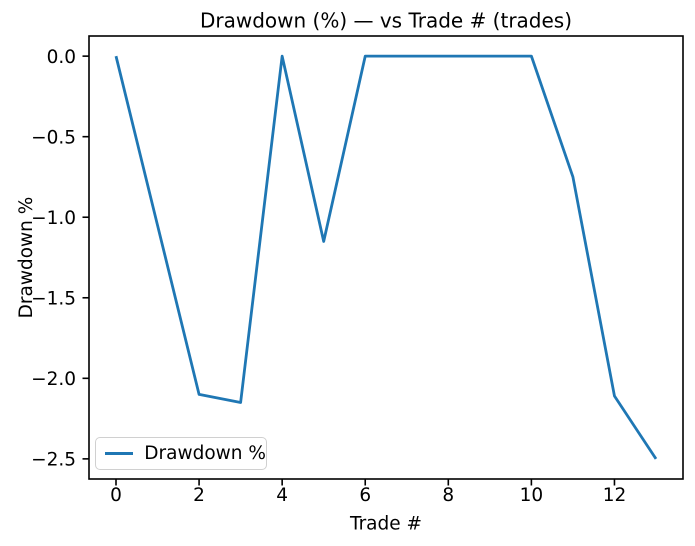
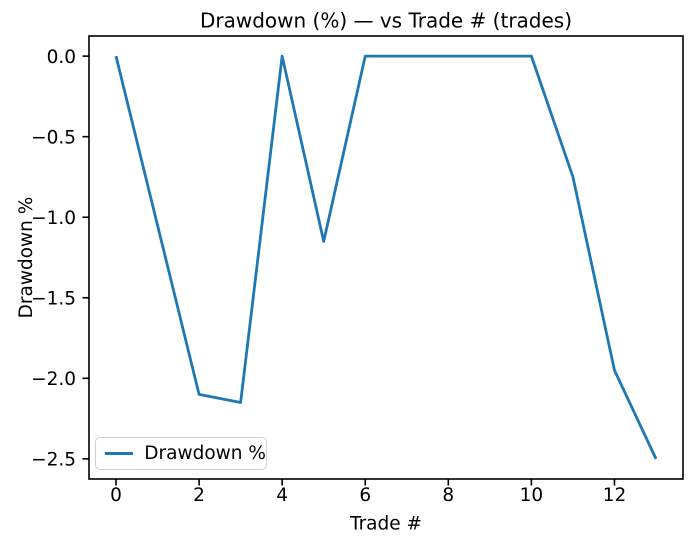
12: -2.11 -> -1.95
